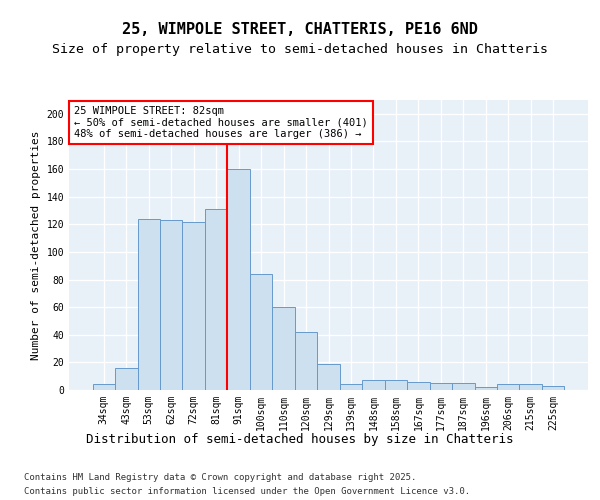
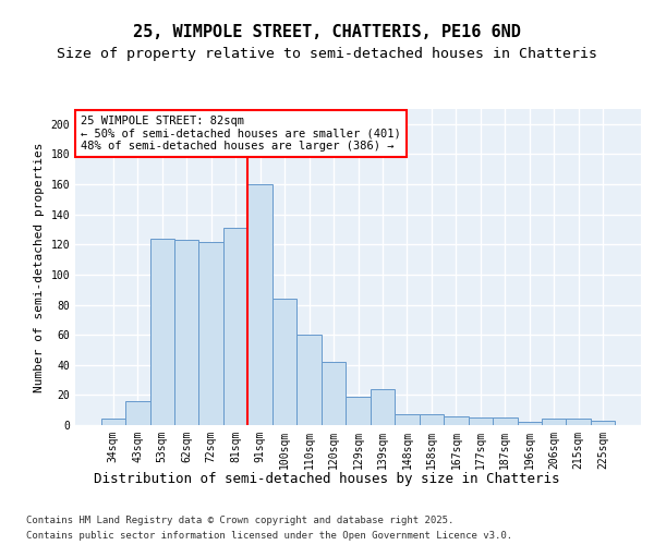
139sqm: 4 -> 24
